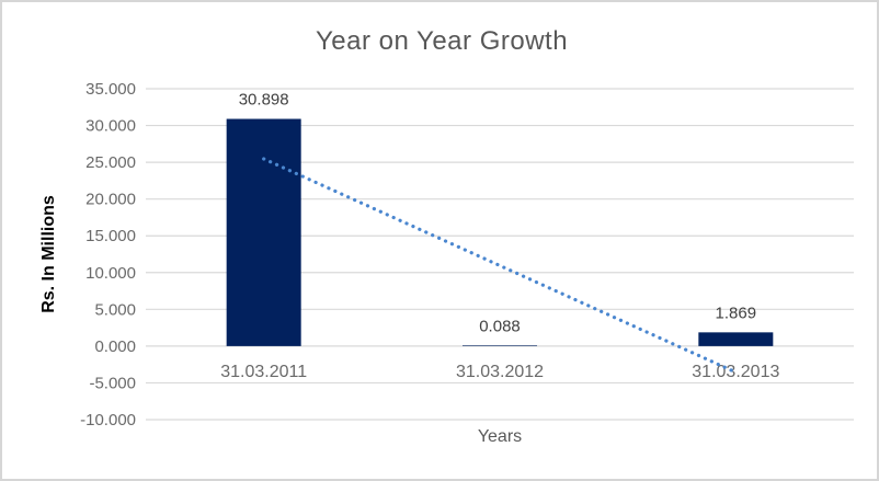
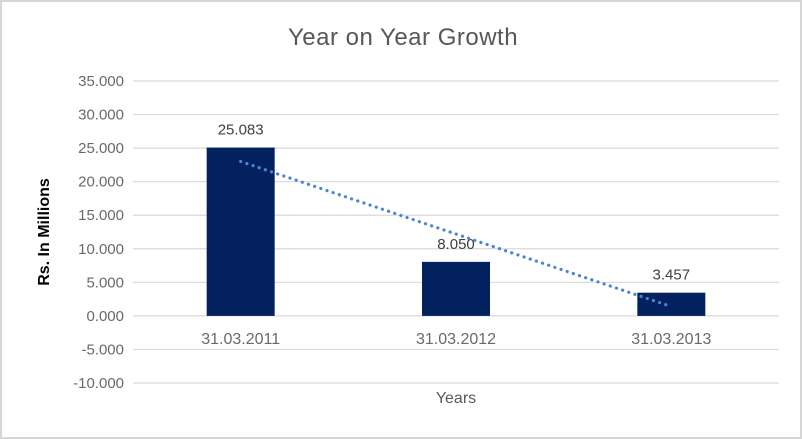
31.03.2011: 30.898 -> 25.083
31.03.2012: 0.088 -> 8.050
31.03.2013: 1.869 -> 3.457
